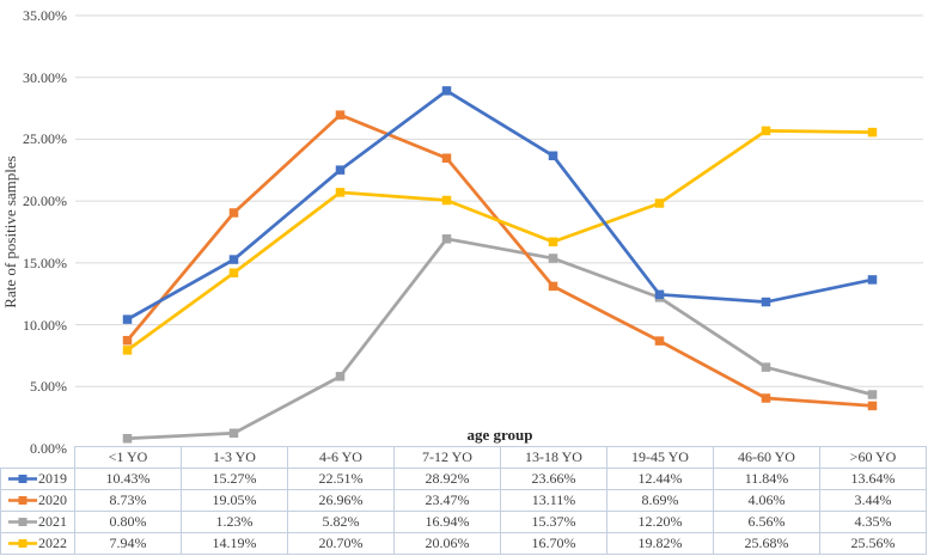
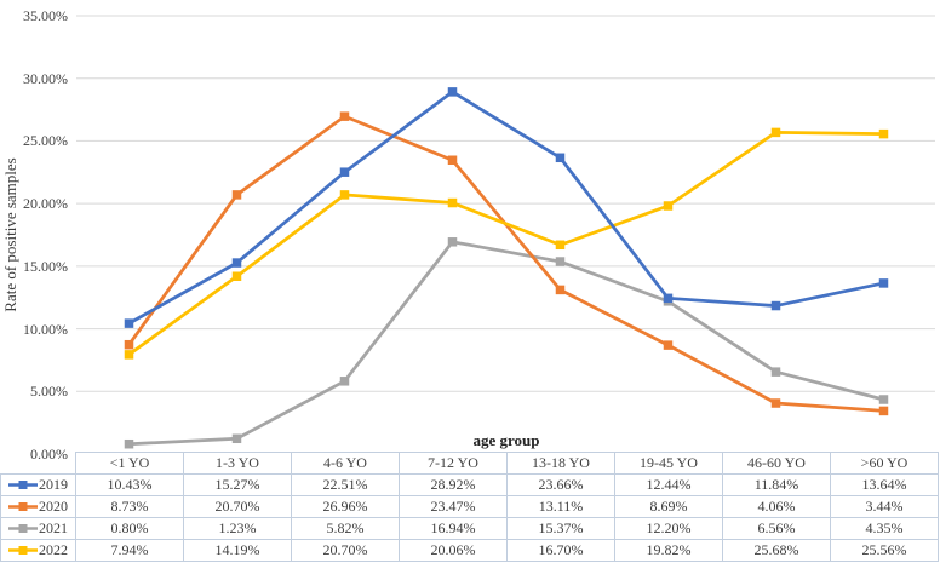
2020/1-3 YO: 19.05% -> 20.70%
